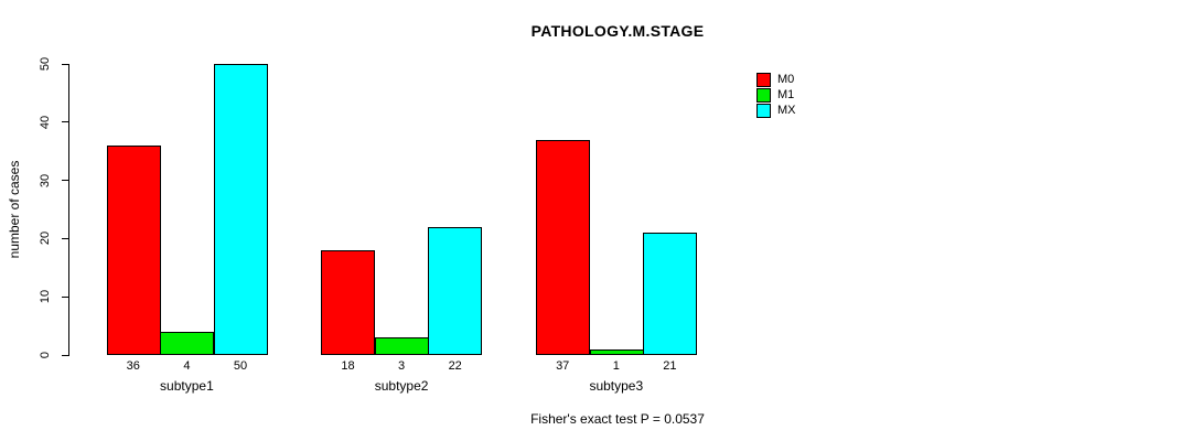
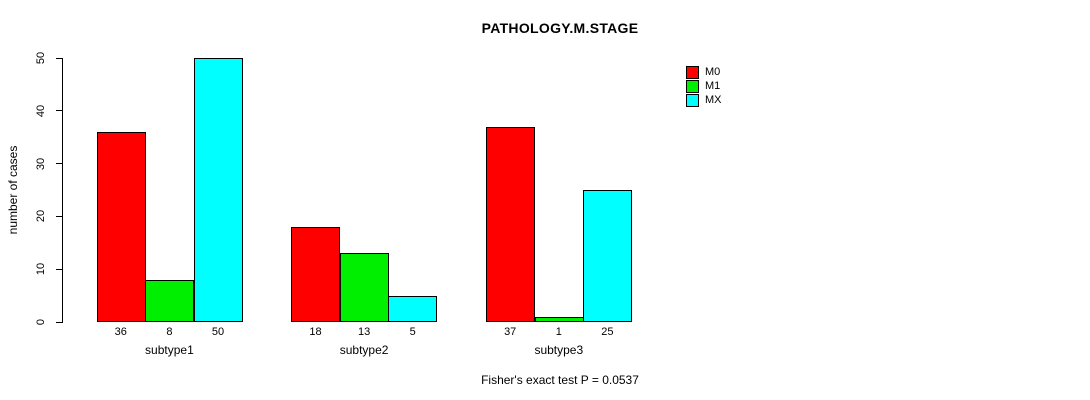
M1/subtype1: 4 -> 8
M1/subtype2: 3 -> 13
MX/subtype2: 22 -> 5
MX/subtype3: 21 -> 25
